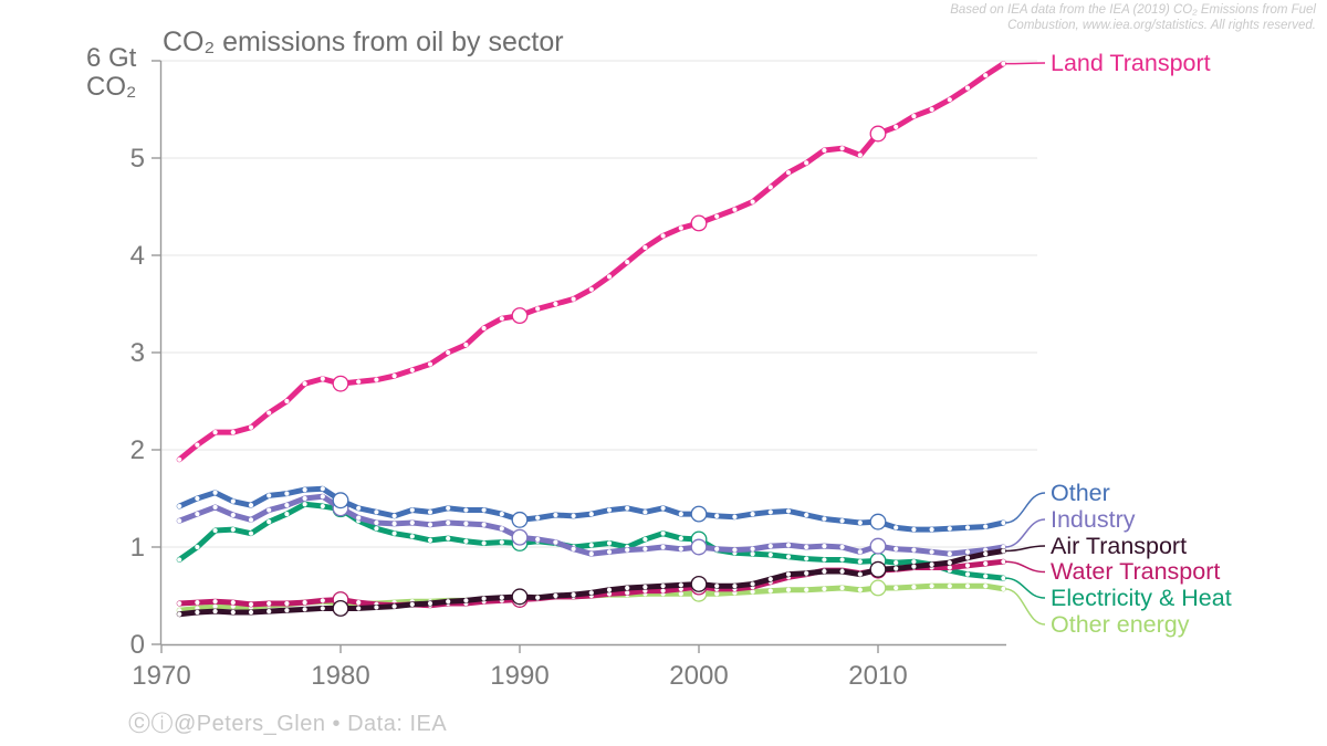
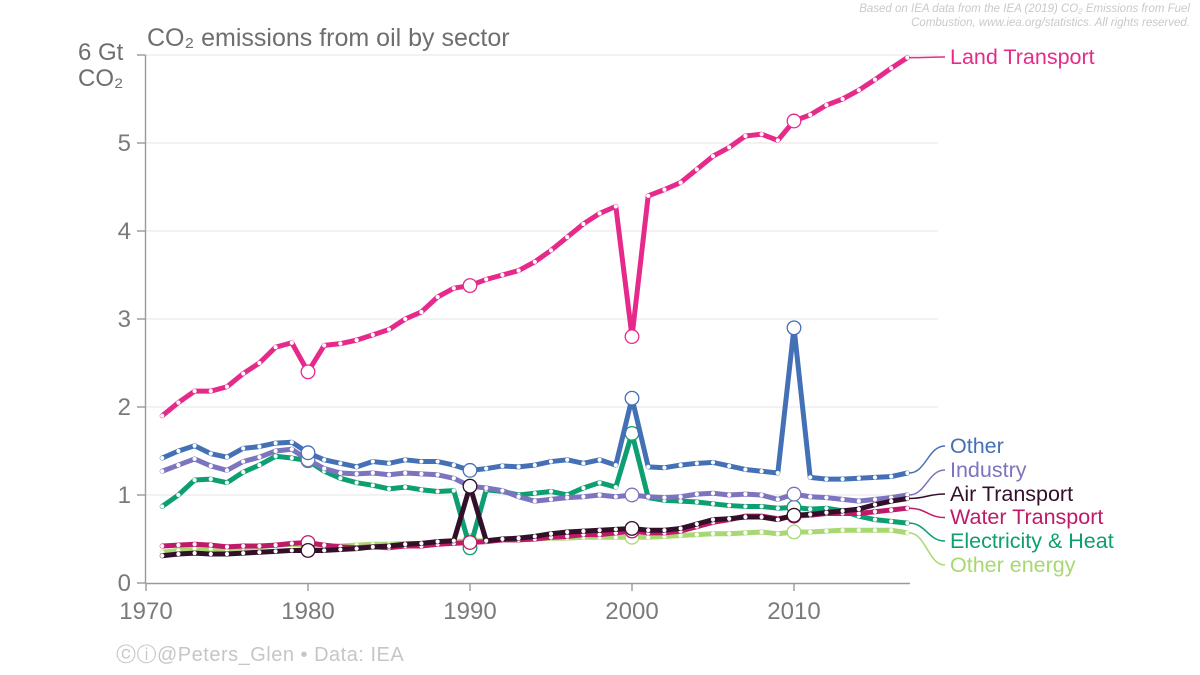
Land Transport/1980: 2.7 -> 2.4
Air Transport/1990: 0.5 -> 1.1
Electricity & Heat/1990: 1.0 -> 0.4
Land Transport/2000: 4.3 -> 2.8
Other/2000: 1.3 -> 2.1
Electricity & Heat/2000: 1.1 -> 1.7
Other/2010: 1.3 -> 2.9
